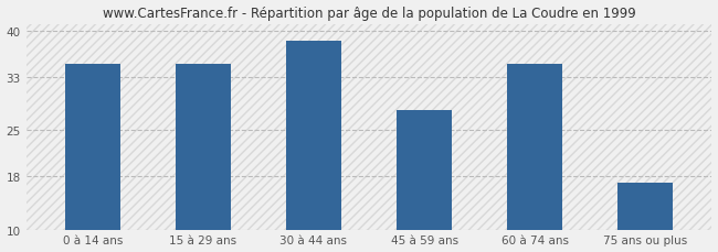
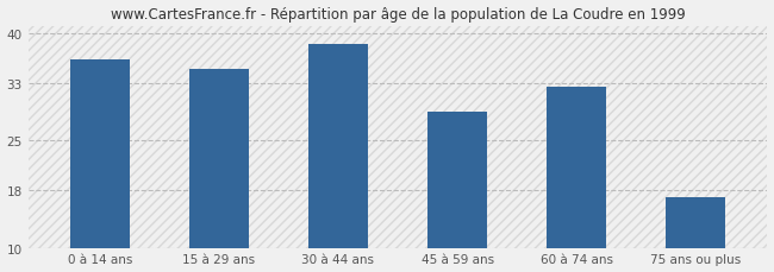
0 à 14 ans: 35.0 -> 36.2
45 à 59 ans: 28.0 -> 29.0
60 à 74 ans: 35.0 -> 32.4
